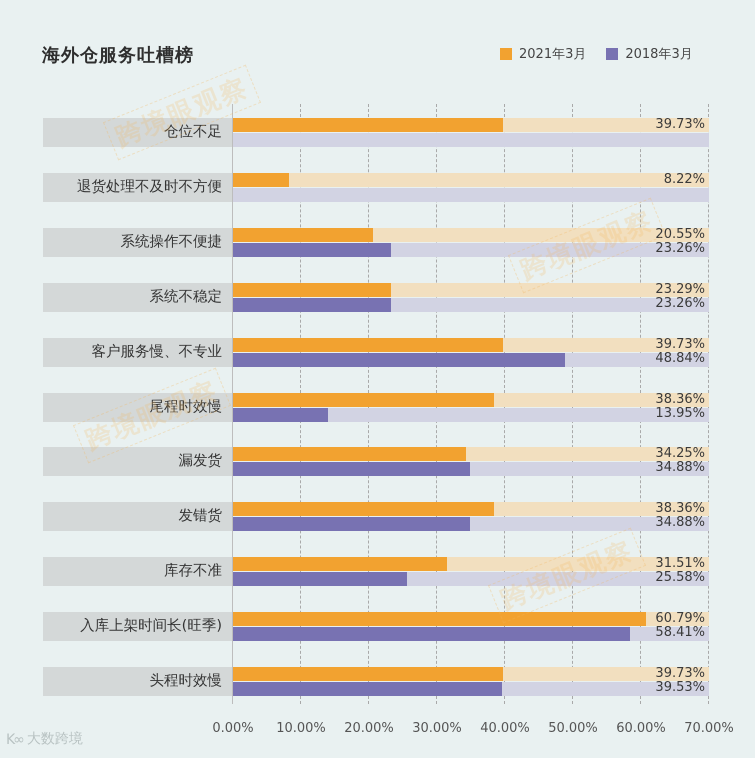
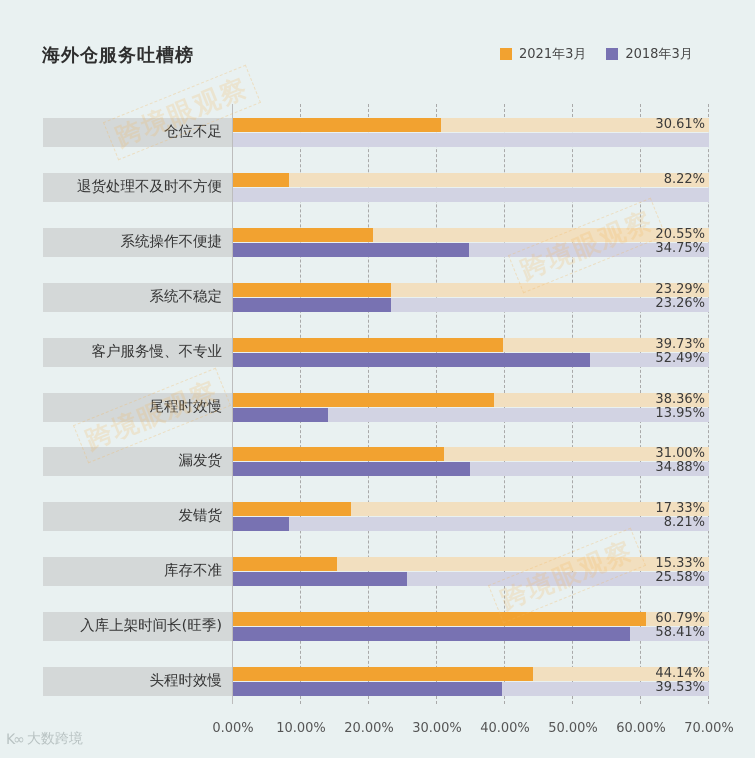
2021年3月/仓位不足: 39.73% -> 30.61%
2018年3月/系统操作不便捷: 23.26% -> 34.75%
2018年3月/客户服务慢、不专业: 48.84% -> 52.49%
2021年3月/漏发货: 34.25% -> 31.00%
2021年3月/发错货: 38.36% -> 17.33%
2018年3月/发错货: 34.88% -> 8.21%
2021年3月/库存不准: 31.51% -> 15.33%
2021年3月/头程时效慢: 39.73% -> 44.14%
